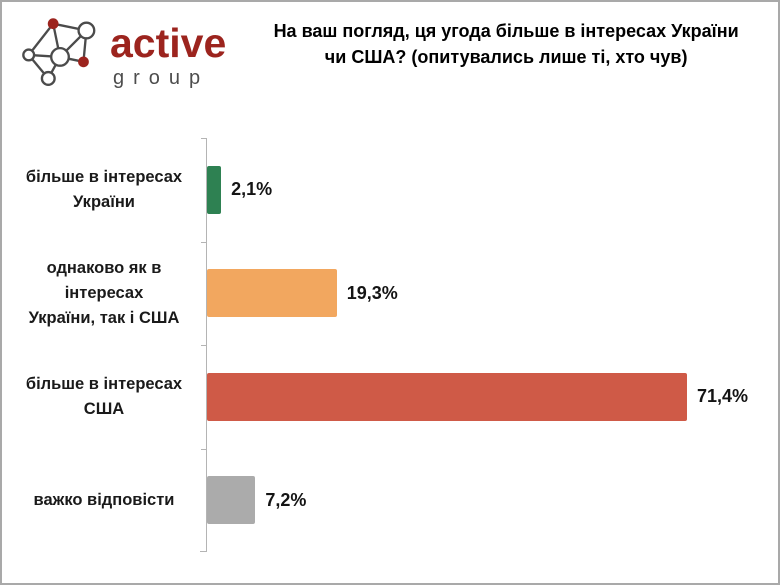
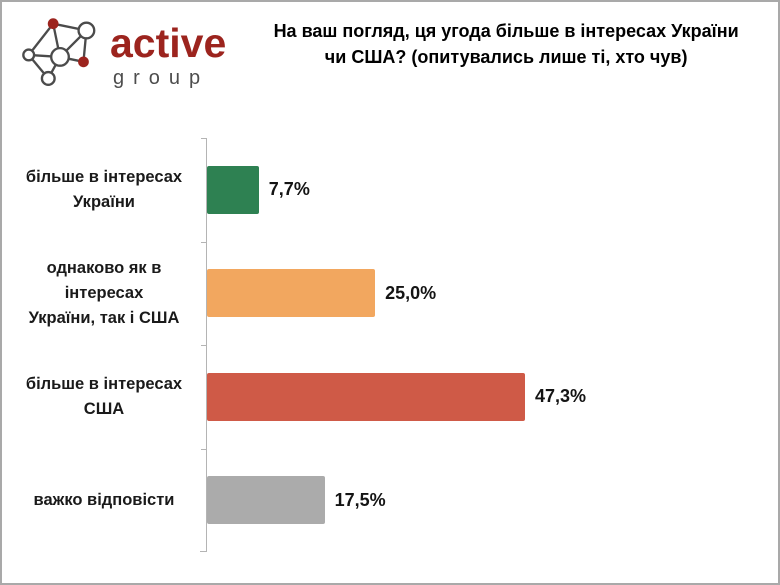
більше в інтересах України: 2,1% -> 7,7%
однаково як в інтересах України, так і США: 19,3% -> 25,0%
більше в інтересах США: 71,4% -> 47,3%
важко відповісти: 7,2% -> 17,5%
